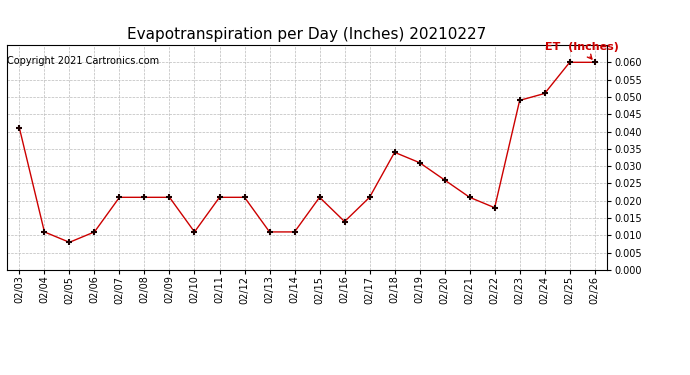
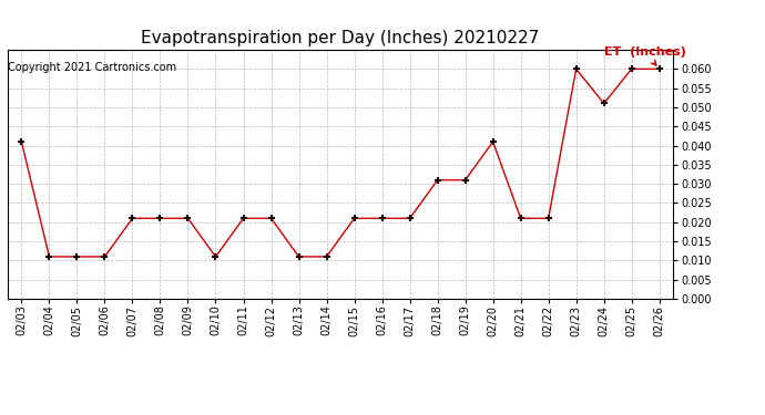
02/05: 0.008 -> 0.011
02/16: 0.014 -> 0.021
02/18: 0.034 -> 0.031
02/20: 0.026 -> 0.041
02/22: 0.018 -> 0.021
02/23: 0.049 -> 0.060
